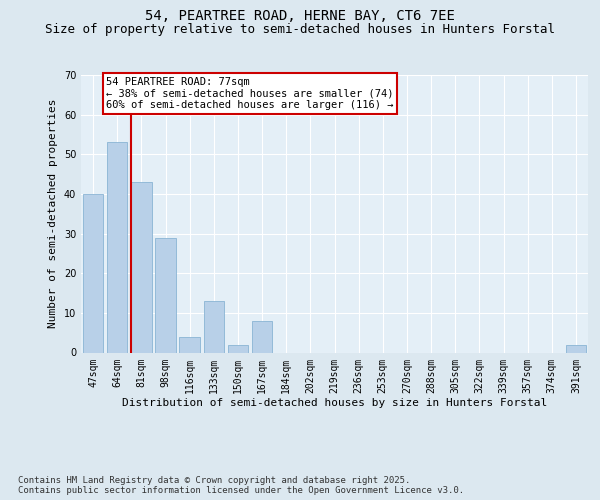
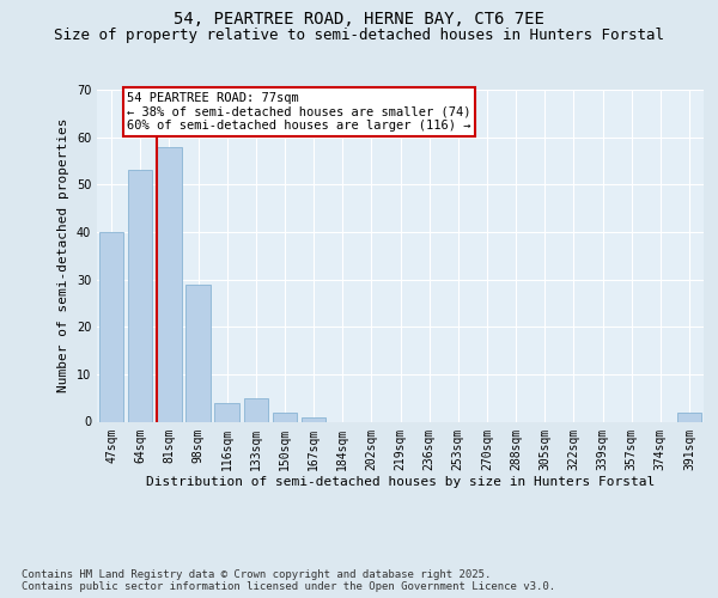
81sqm: 43 -> 58
133sqm: 13 -> 5
167sqm: 8 -> 1
